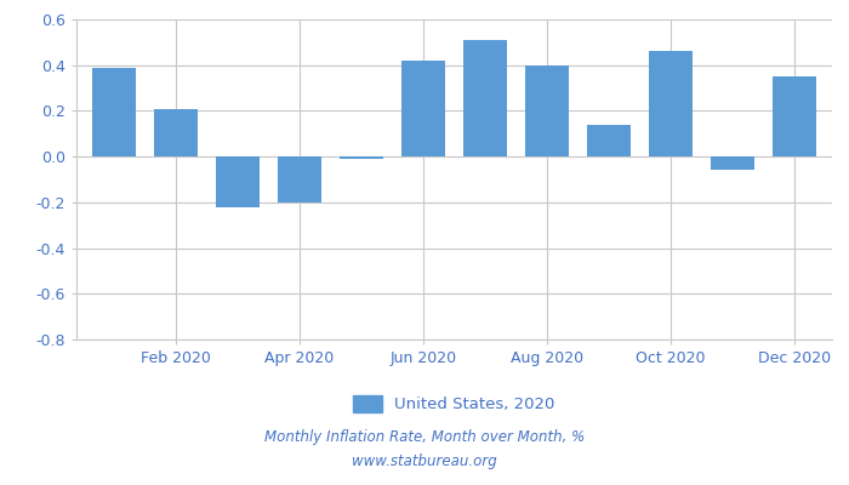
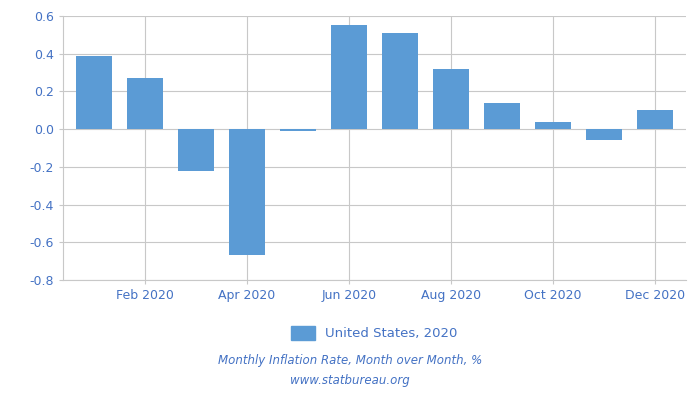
Feb 2020: 0.21 -> 0.27
Apr 2020: -0.20 -> -0.67
Jun 2020: 0.42 -> 0.55
Aug 2020: 0.40 -> 0.32
Oct 2020: 0.46 -> 0.04
Dec 2020: 0.35 -> 0.10
